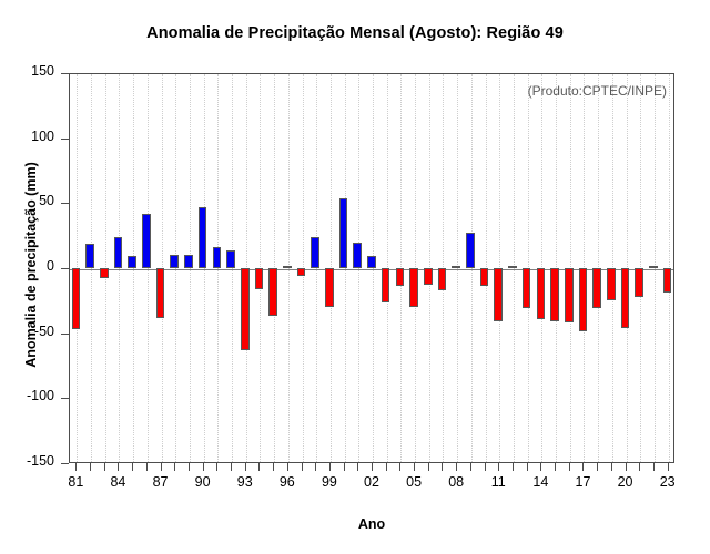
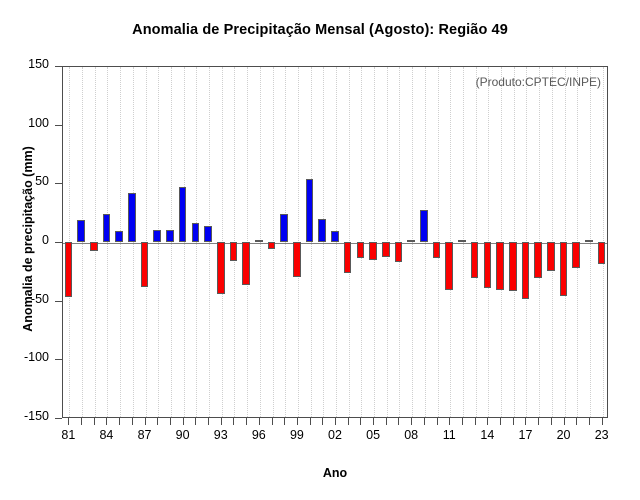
93: -63 -> -44
05: -30 -> -15
